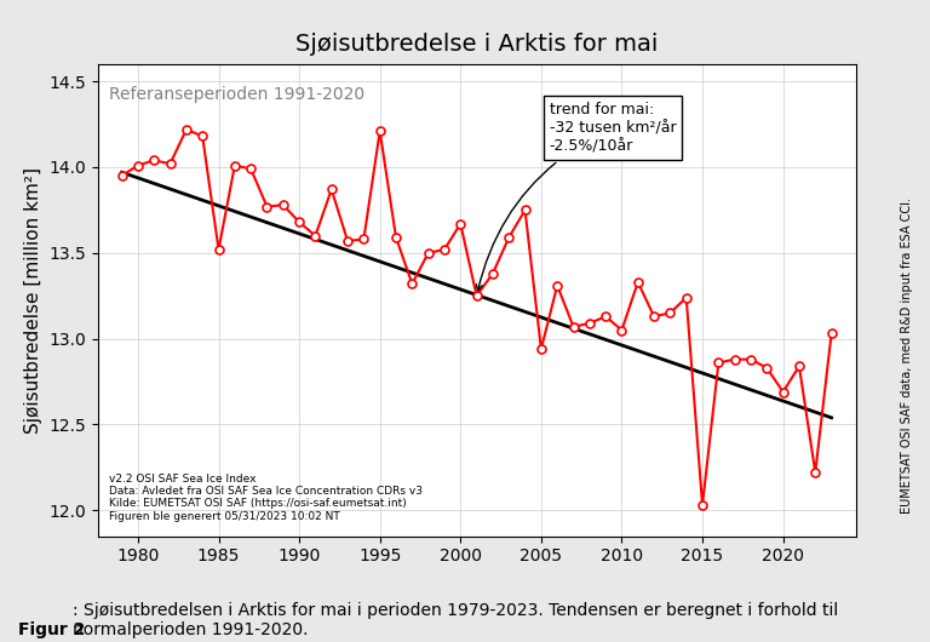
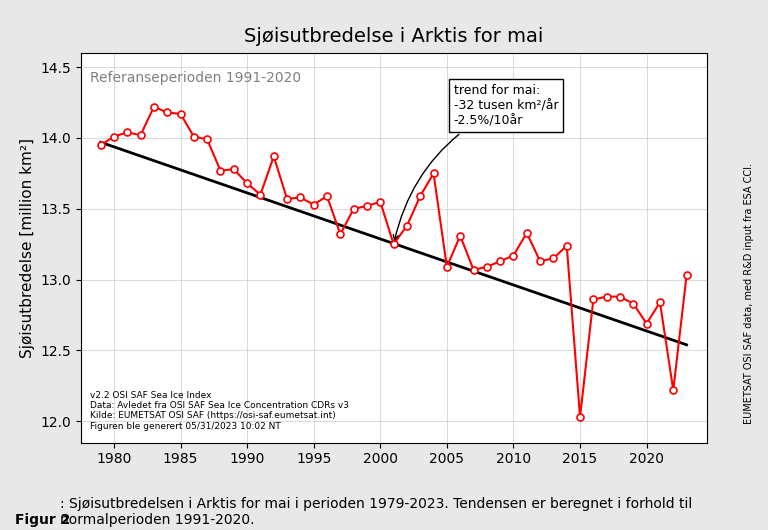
1985: 13.52 -> 14.17
1995: 14.21 -> 13.53
2000: 13.67 -> 13.55
2005: 12.94 -> 13.09
2010: 13.05 -> 13.17
